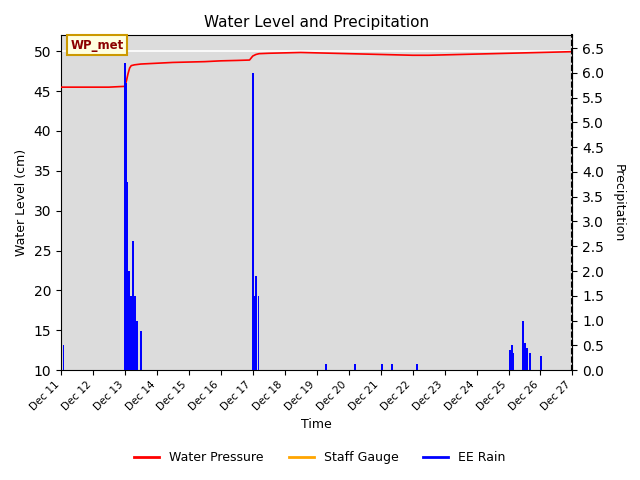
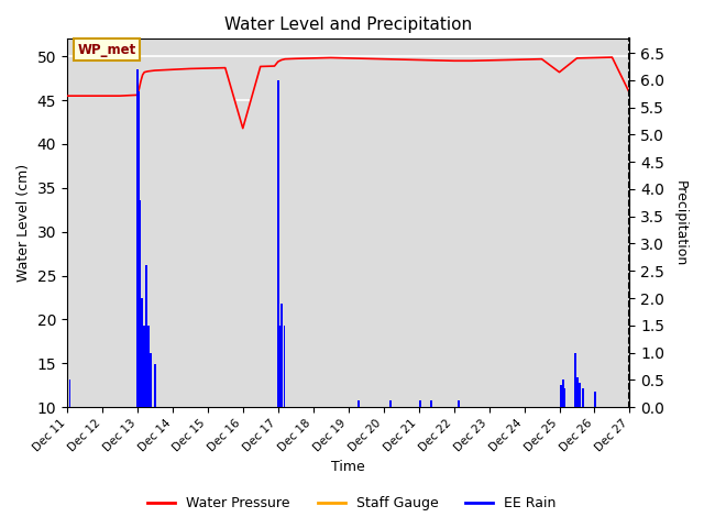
Water Pressure/Dec 16: 48.8 -> 41.8
Water Pressure/Dec 25: 49.8 -> 48.2
Water Pressure/Dec 27: 50.0 -> 45.8
